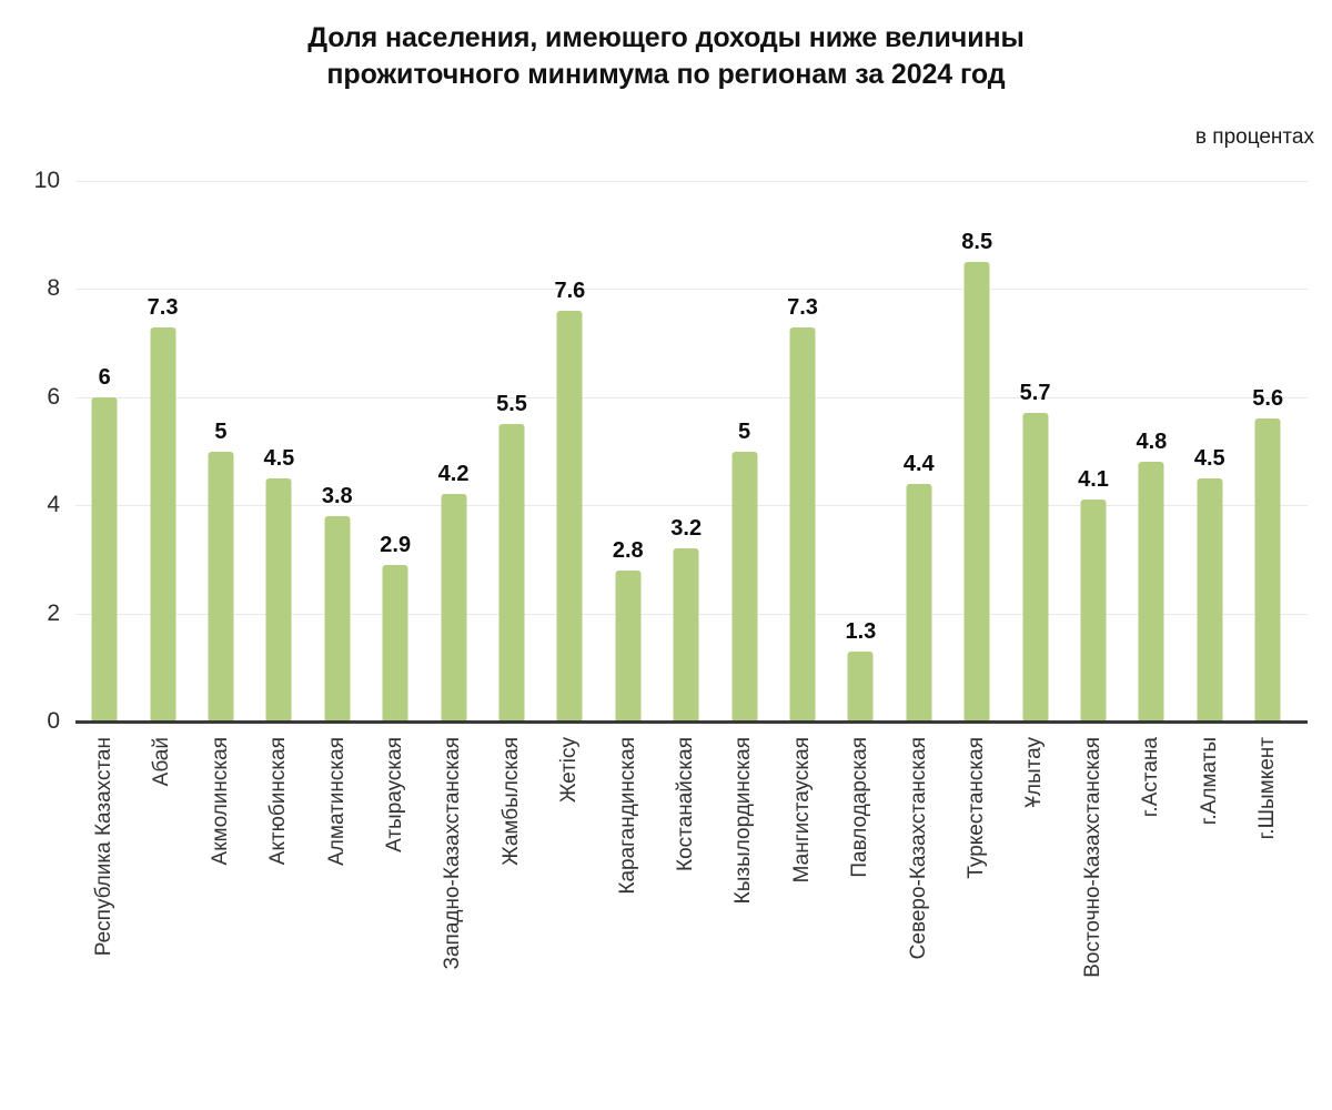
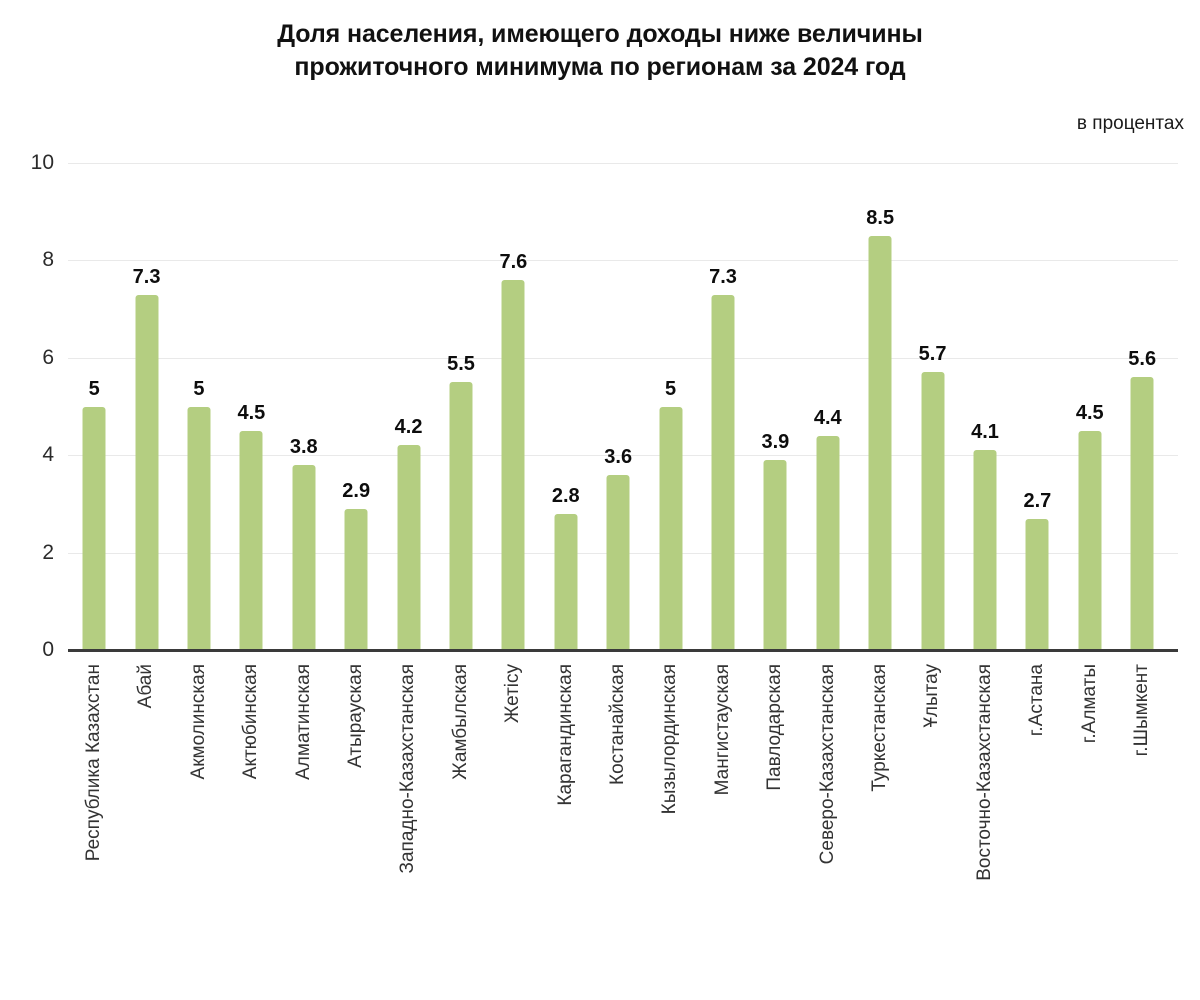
Республика Казахстан: 6 -> 5
Костанайская: 3.2 -> 3.6
Павлодарская: 1.3 -> 3.9
г.Астана: 4.8 -> 2.7
